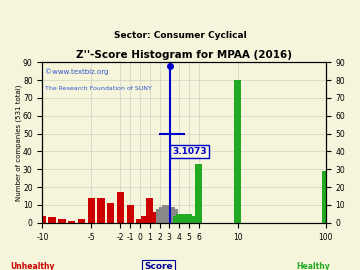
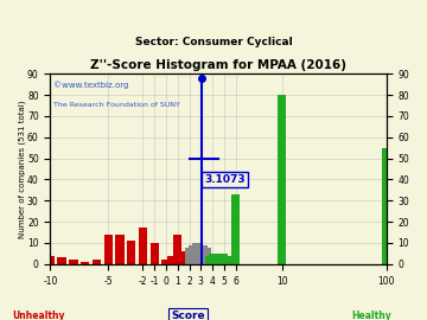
100: 29 -> 55
